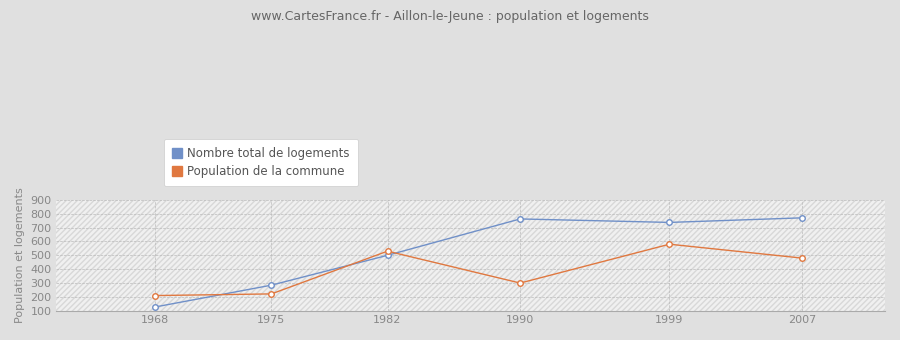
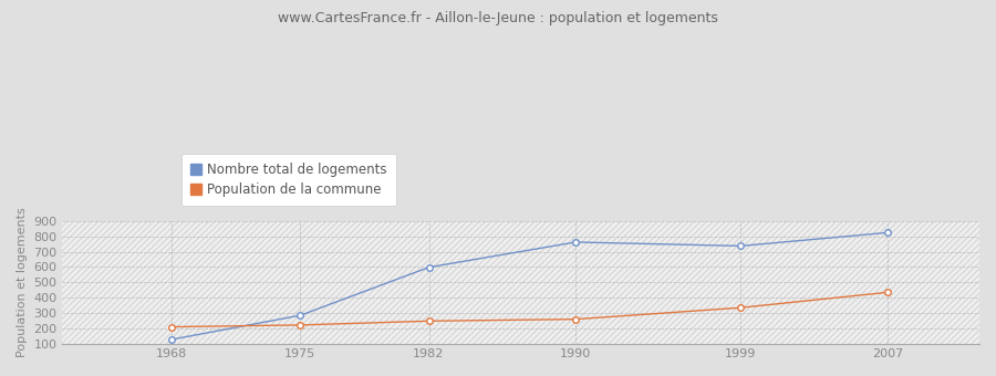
Nombre total de logements/1982: 500 -> 600
Population de la commune/1982: 530 -> 250
Population de la commune/1990: 300 -> 260
Population de la commune/1999: 580 -> 340
Nombre total de logements/2007: 770 -> 820
Population de la commune/2007: 480 -> 440
